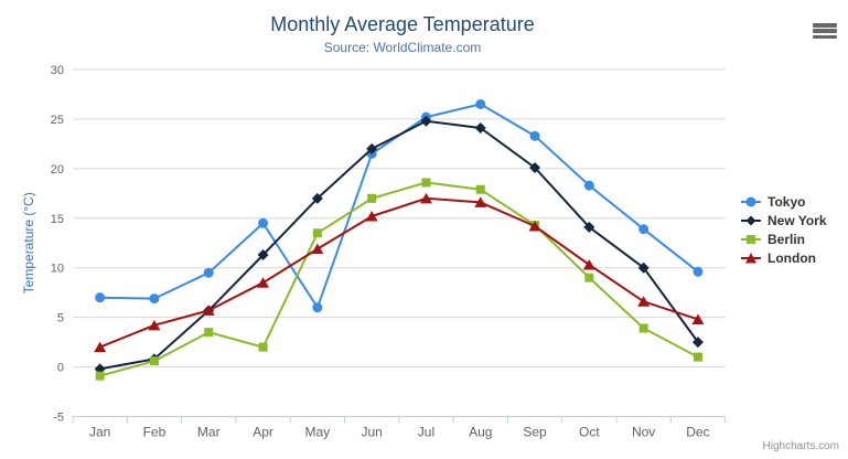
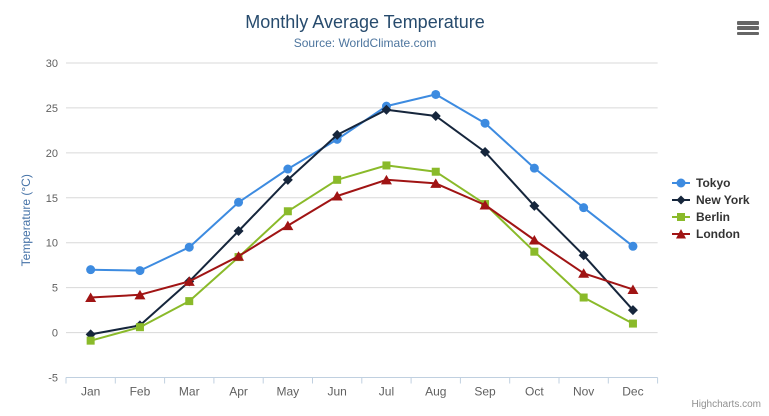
London/Jan: 2 -> 4
Berlin/Apr: 2 -> 8
Tokyo/May: 6 -> 18
New York/Nov: 10 -> 9
